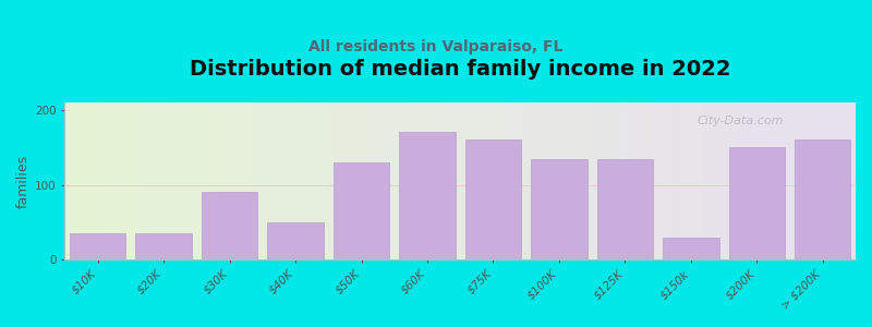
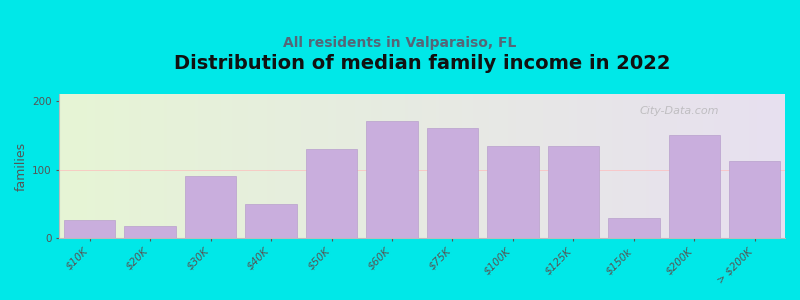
$10K: 35 -> 26
$20K: 35 -> 18
> $200K: 160 -> 112
